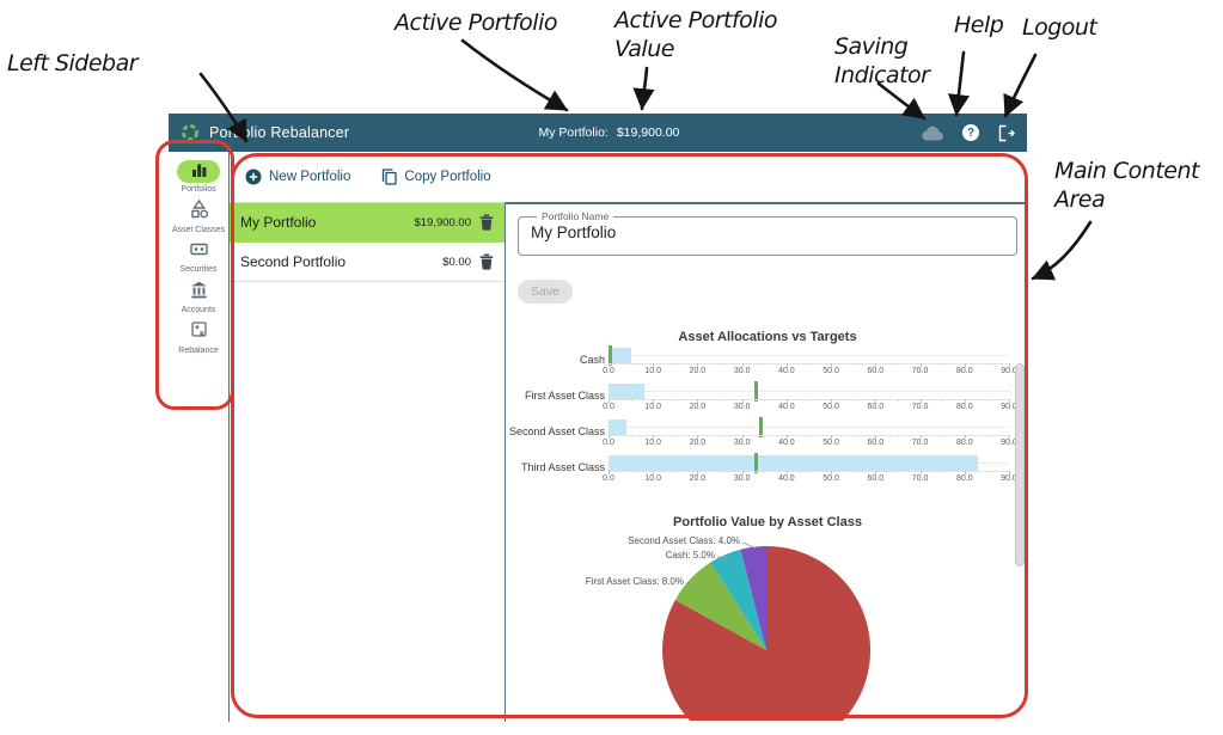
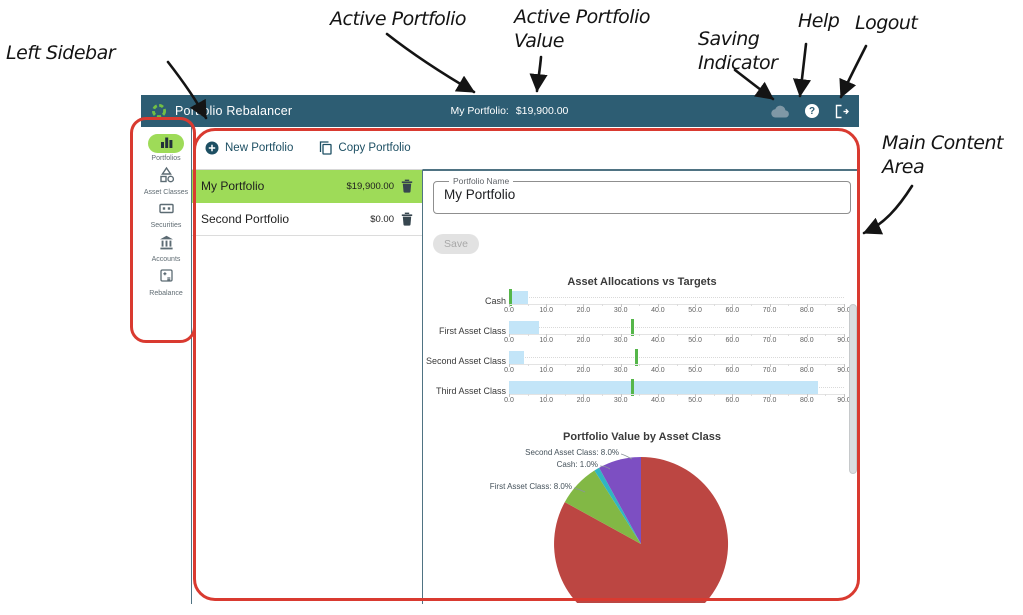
Portfolio Value by Asset Class/Cash: 5.0% -> 1.0%
Portfolio Value by Asset Class/Second Asset Class: 4.0% -> 8.0%
